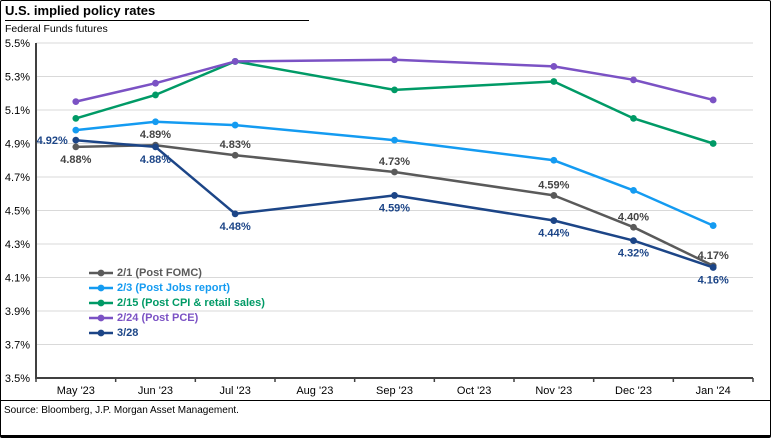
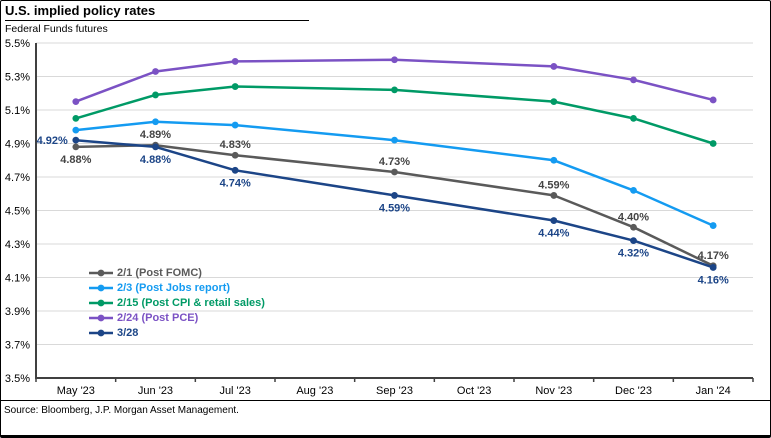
2/24 (Post PCE)/Jun '23: 5.26% -> 5.33%
2/15 (Post CPI & retail sales)/Jul '23: 5.39% -> 5.24%
3/28/Jul '23: 4.48% -> 4.74%
2/15 (Post CPI & retail sales)/Nov '23: 5.27% -> 5.15%
